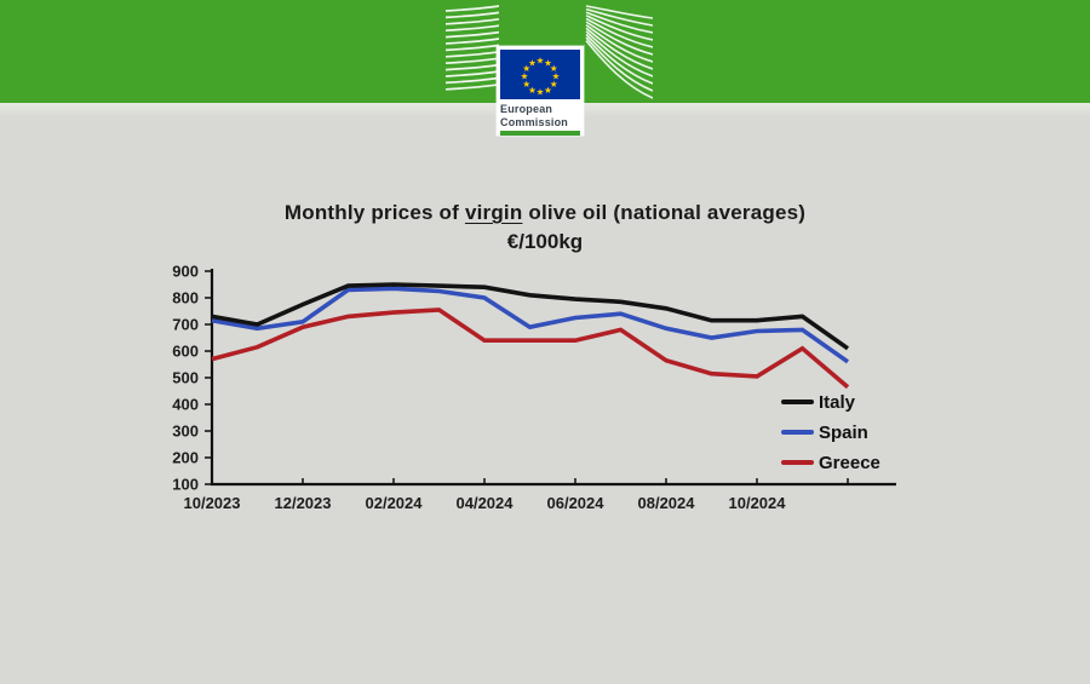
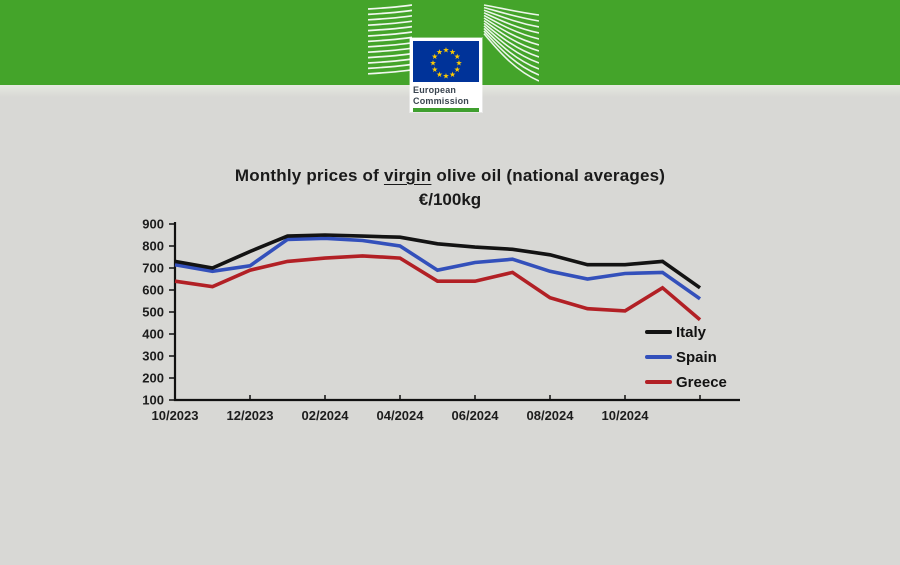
Greece/10/2023: 570 -> 640
Greece/04/2024: 640 -> 740
